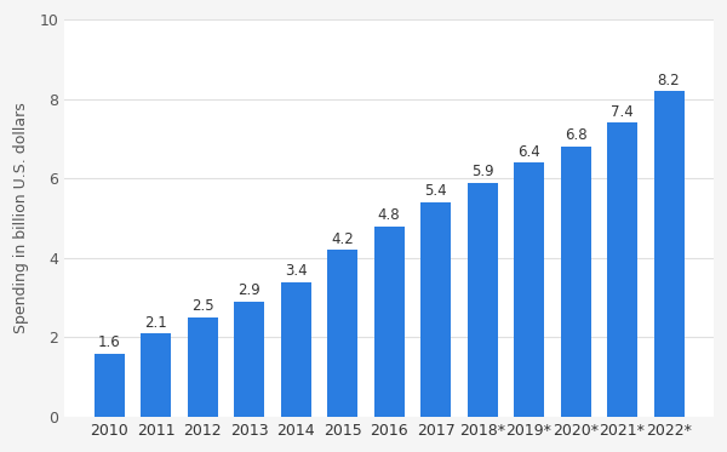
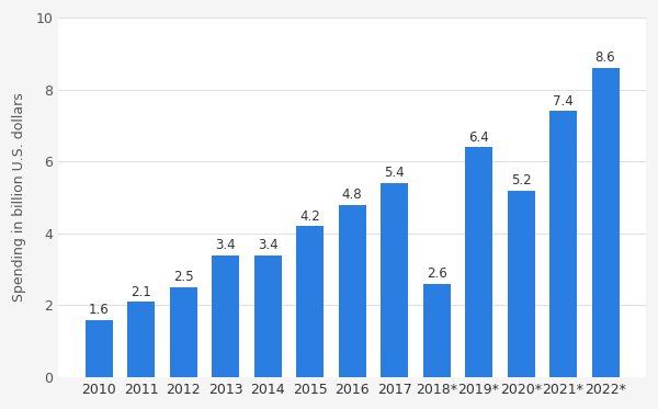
2013: 2.9 -> 3.4
2018*: 5.9 -> 2.6
2020*: 6.8 -> 5.2
2022*: 8.2 -> 8.6
